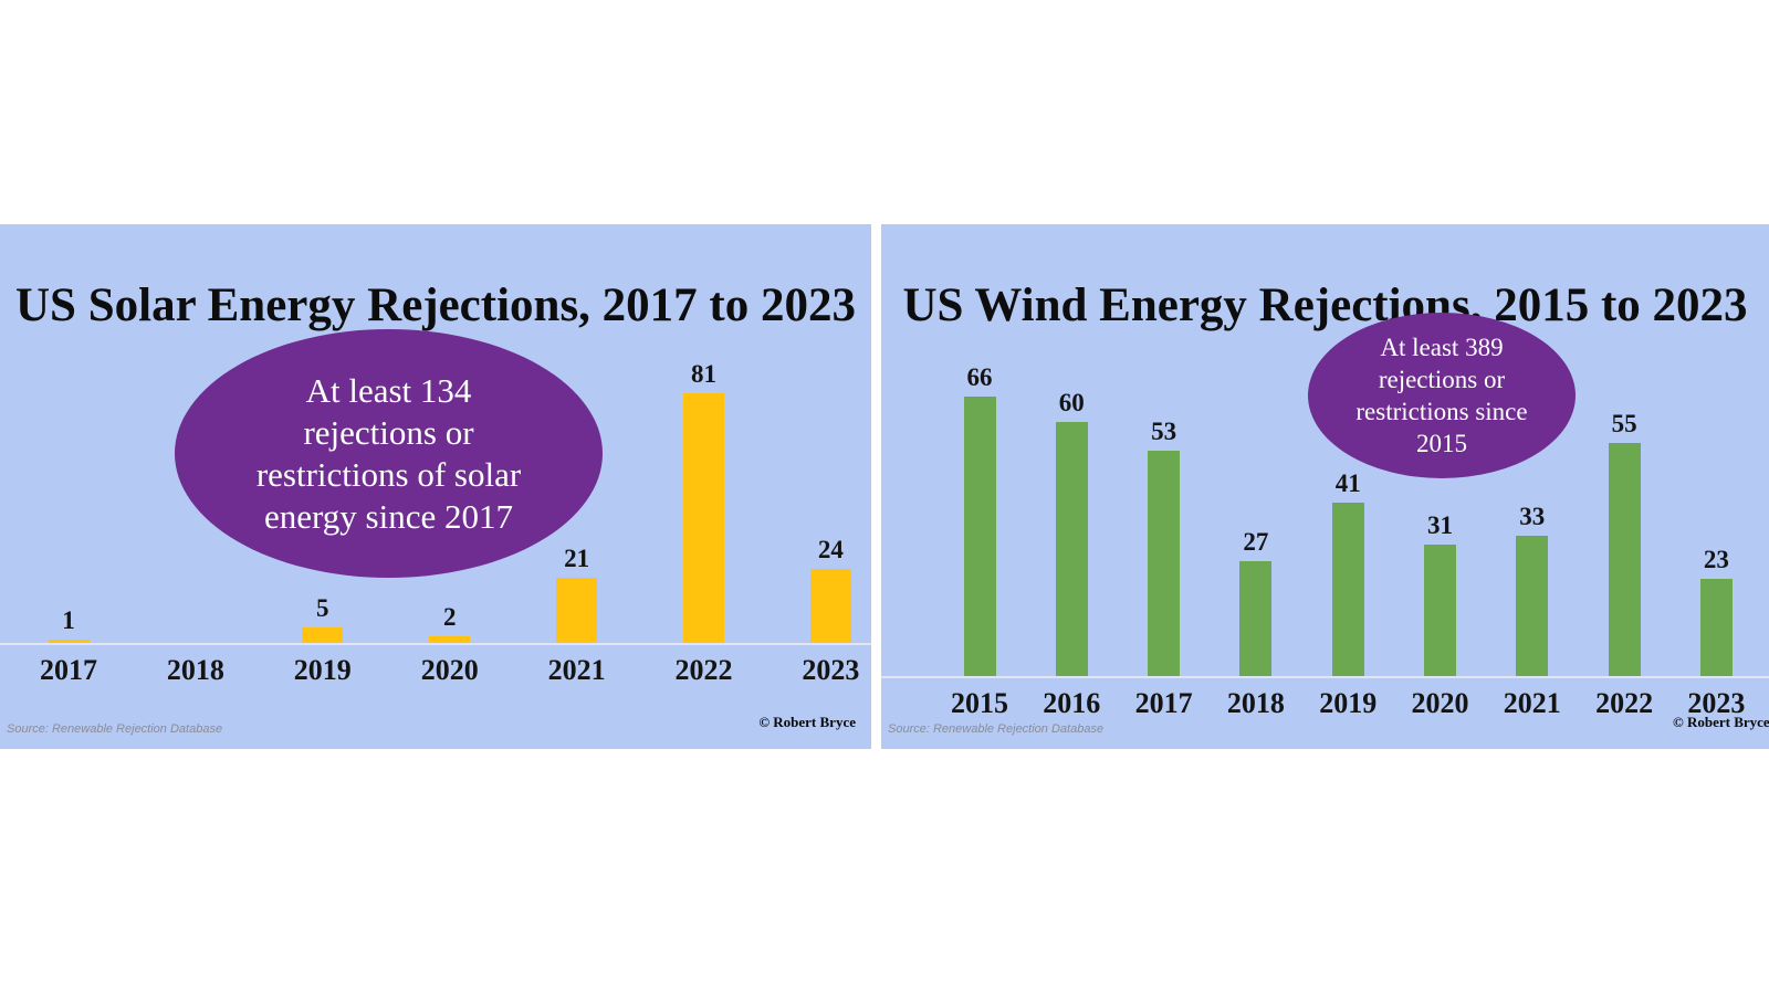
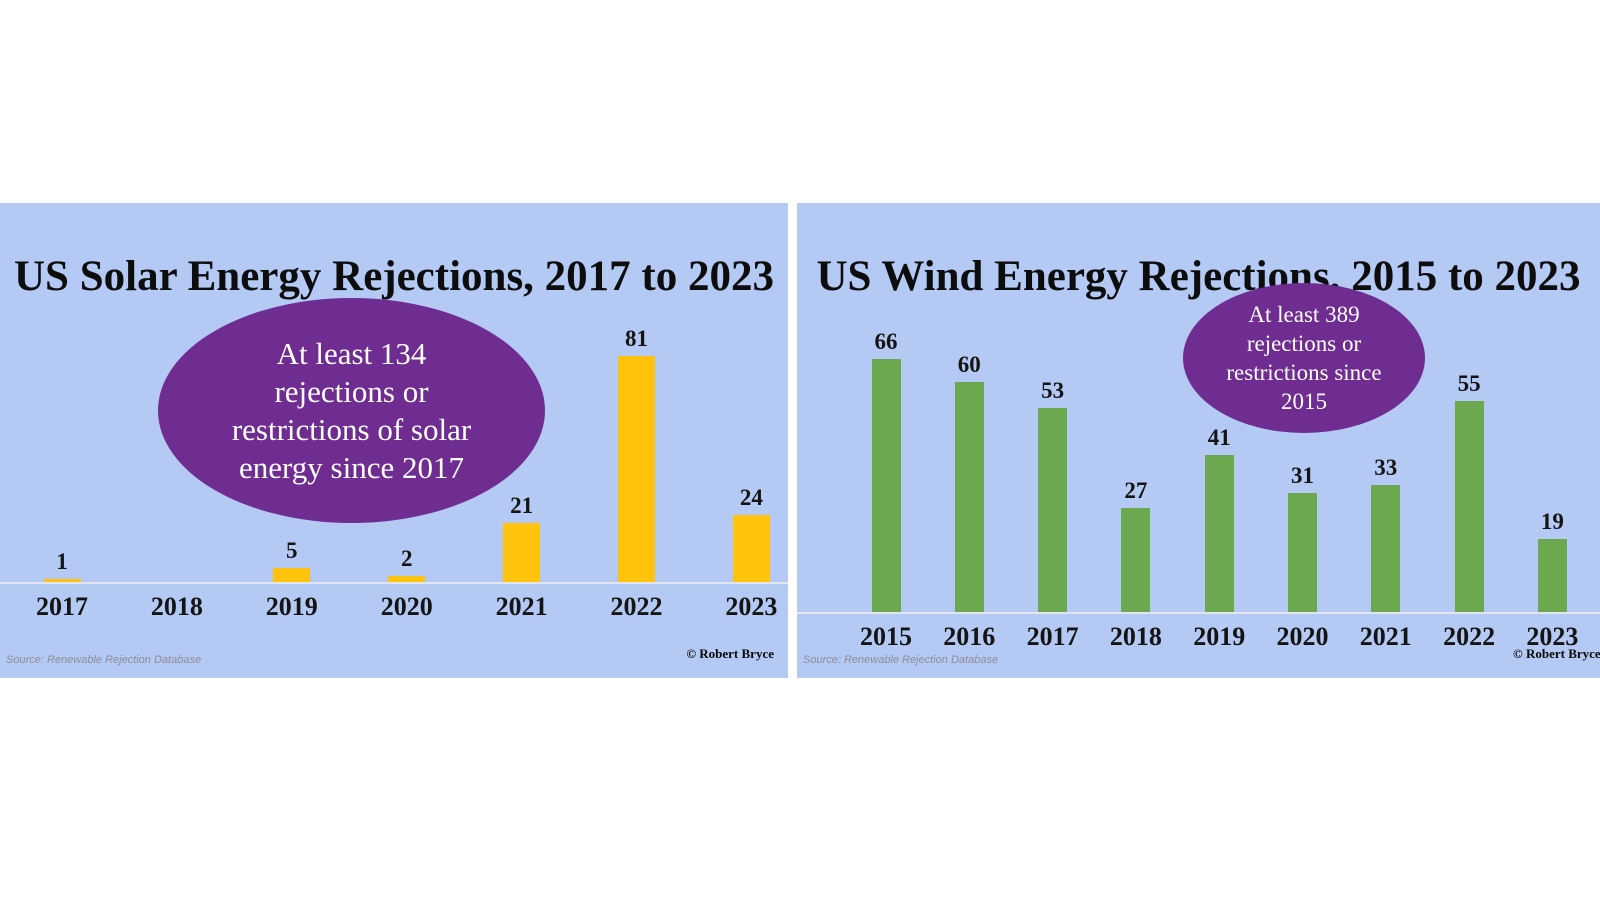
US Wind Energy Rejections, 2015 to 2023/2023: 23 -> 19
